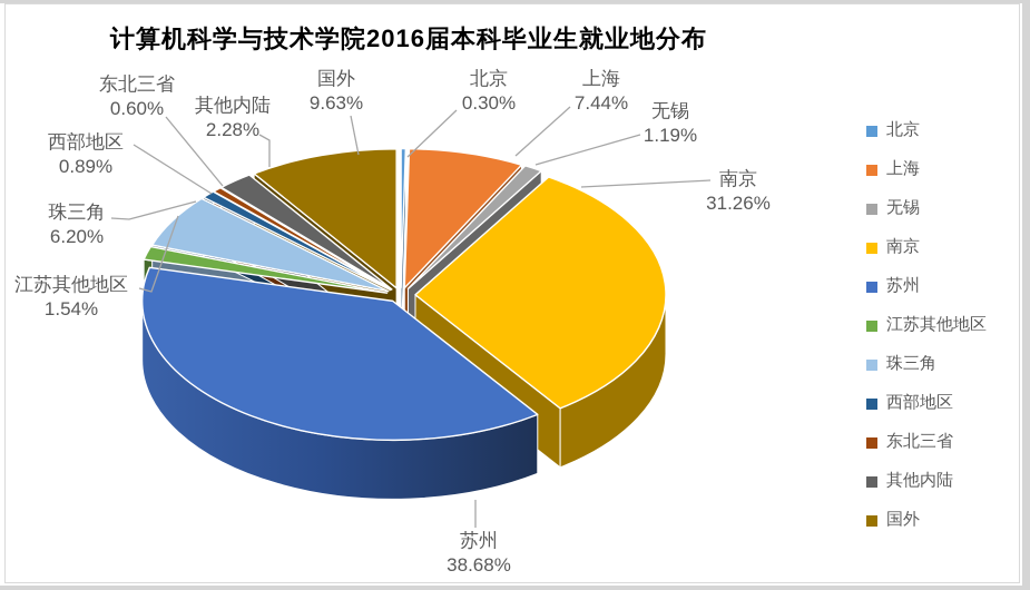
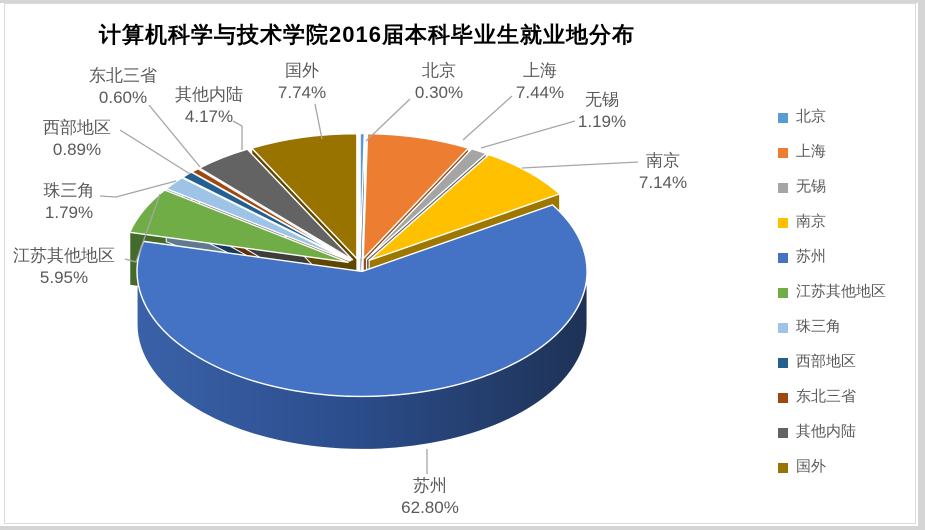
南京: 31.26% -> 7.14%
苏州: 38.68% -> 62.80%
江苏其他地区: 1.54% -> 5.95%
珠三角: 6.20% -> 1.79%
其他内陆: 2.28% -> 4.17%
国外: 9.63% -> 7.74%
